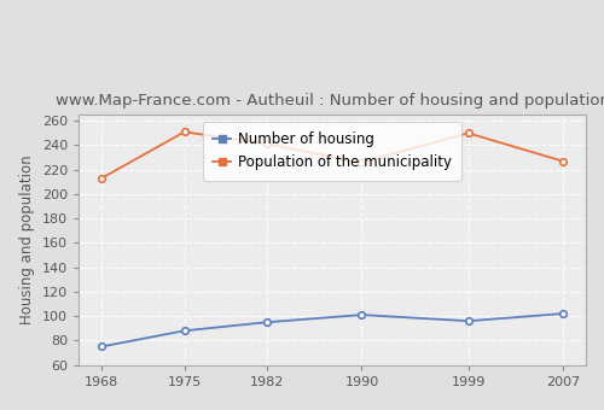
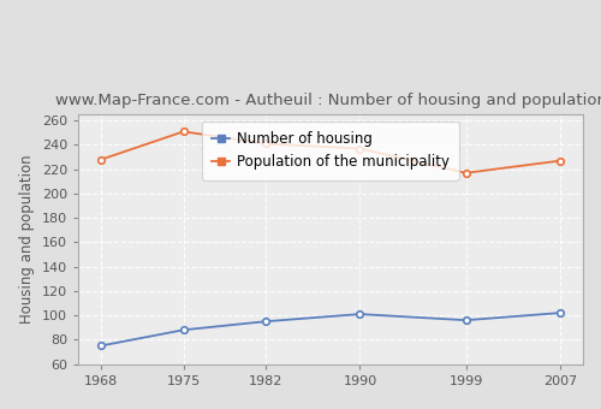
Population of the municipality/1968: 213 -> 228
Population of the municipality/1990: 226 -> 237
Population of the municipality/1999: 250 -> 217
